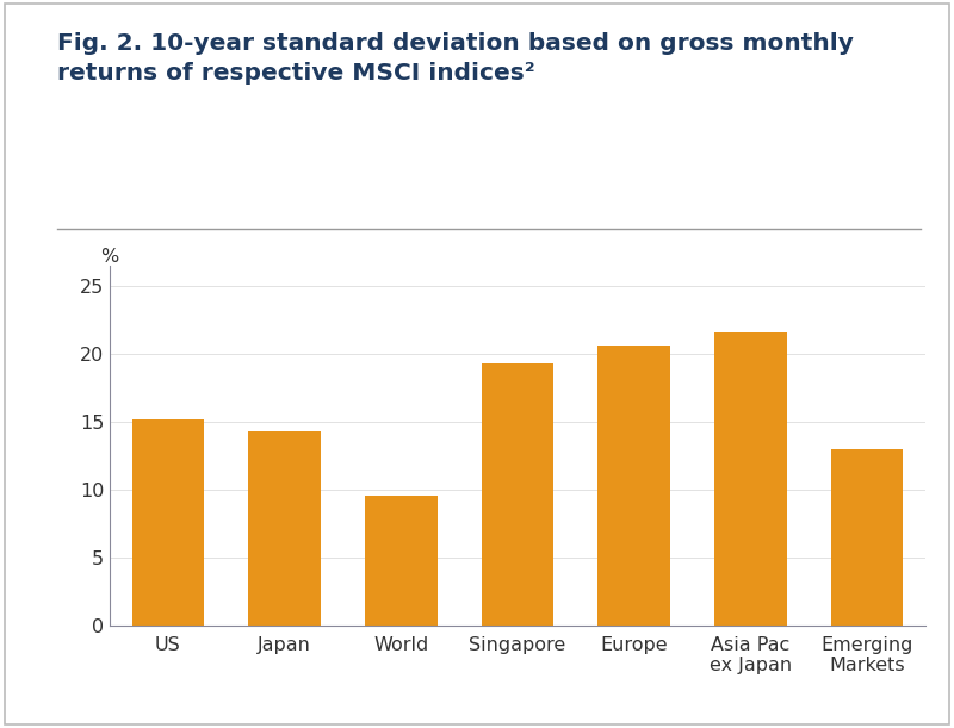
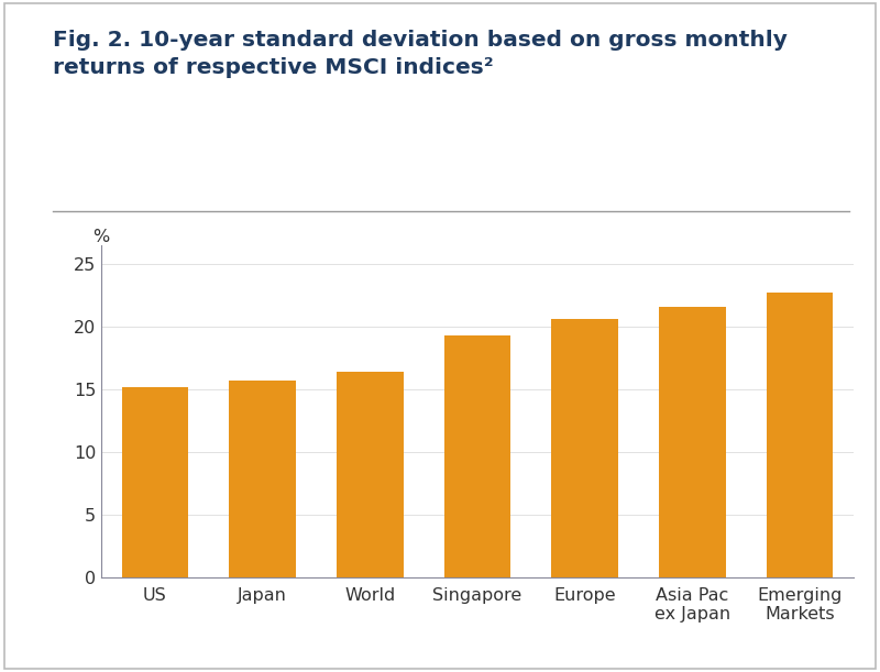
Japan: 14.3 -> 15.7
World: 9.6 -> 16.4
Emerging Markets: 13.0 -> 22.7
